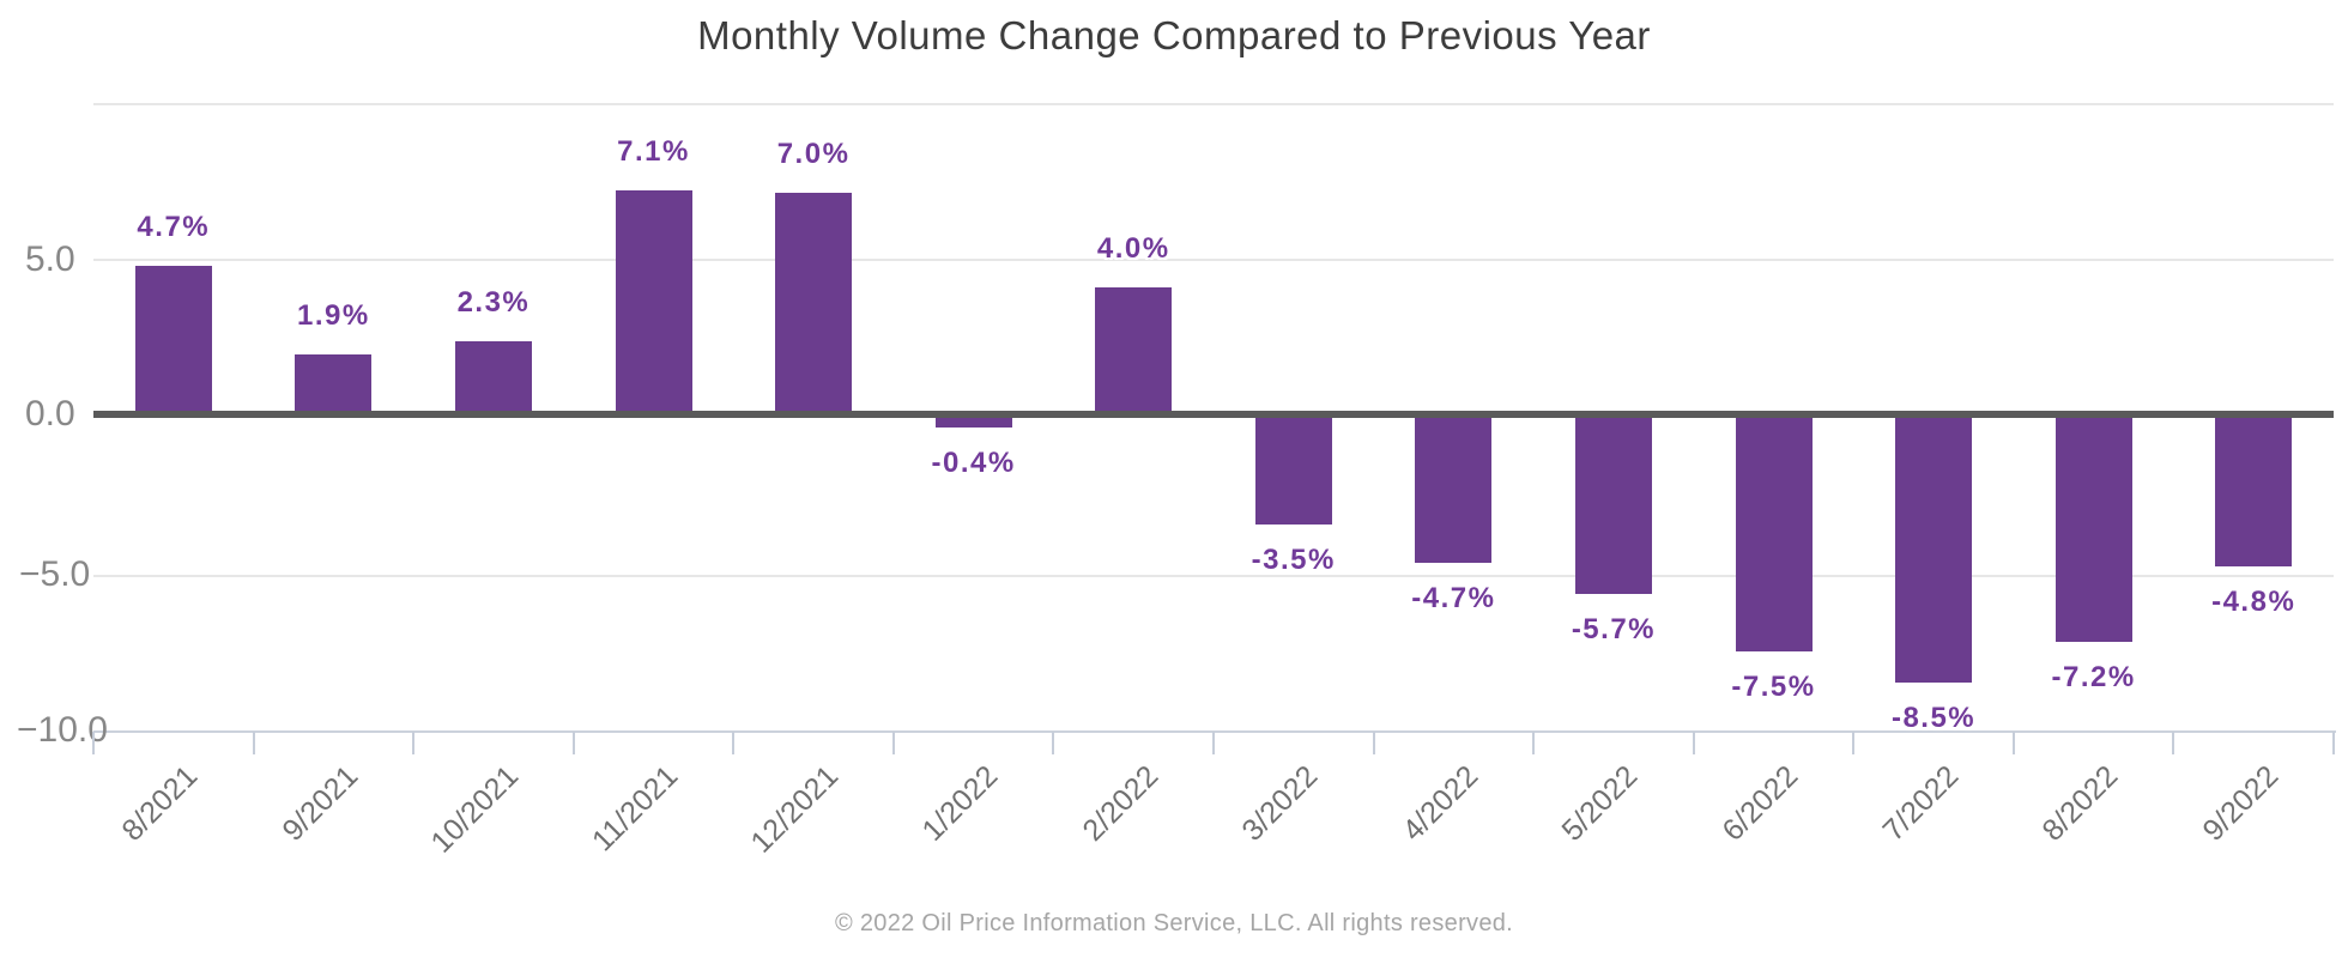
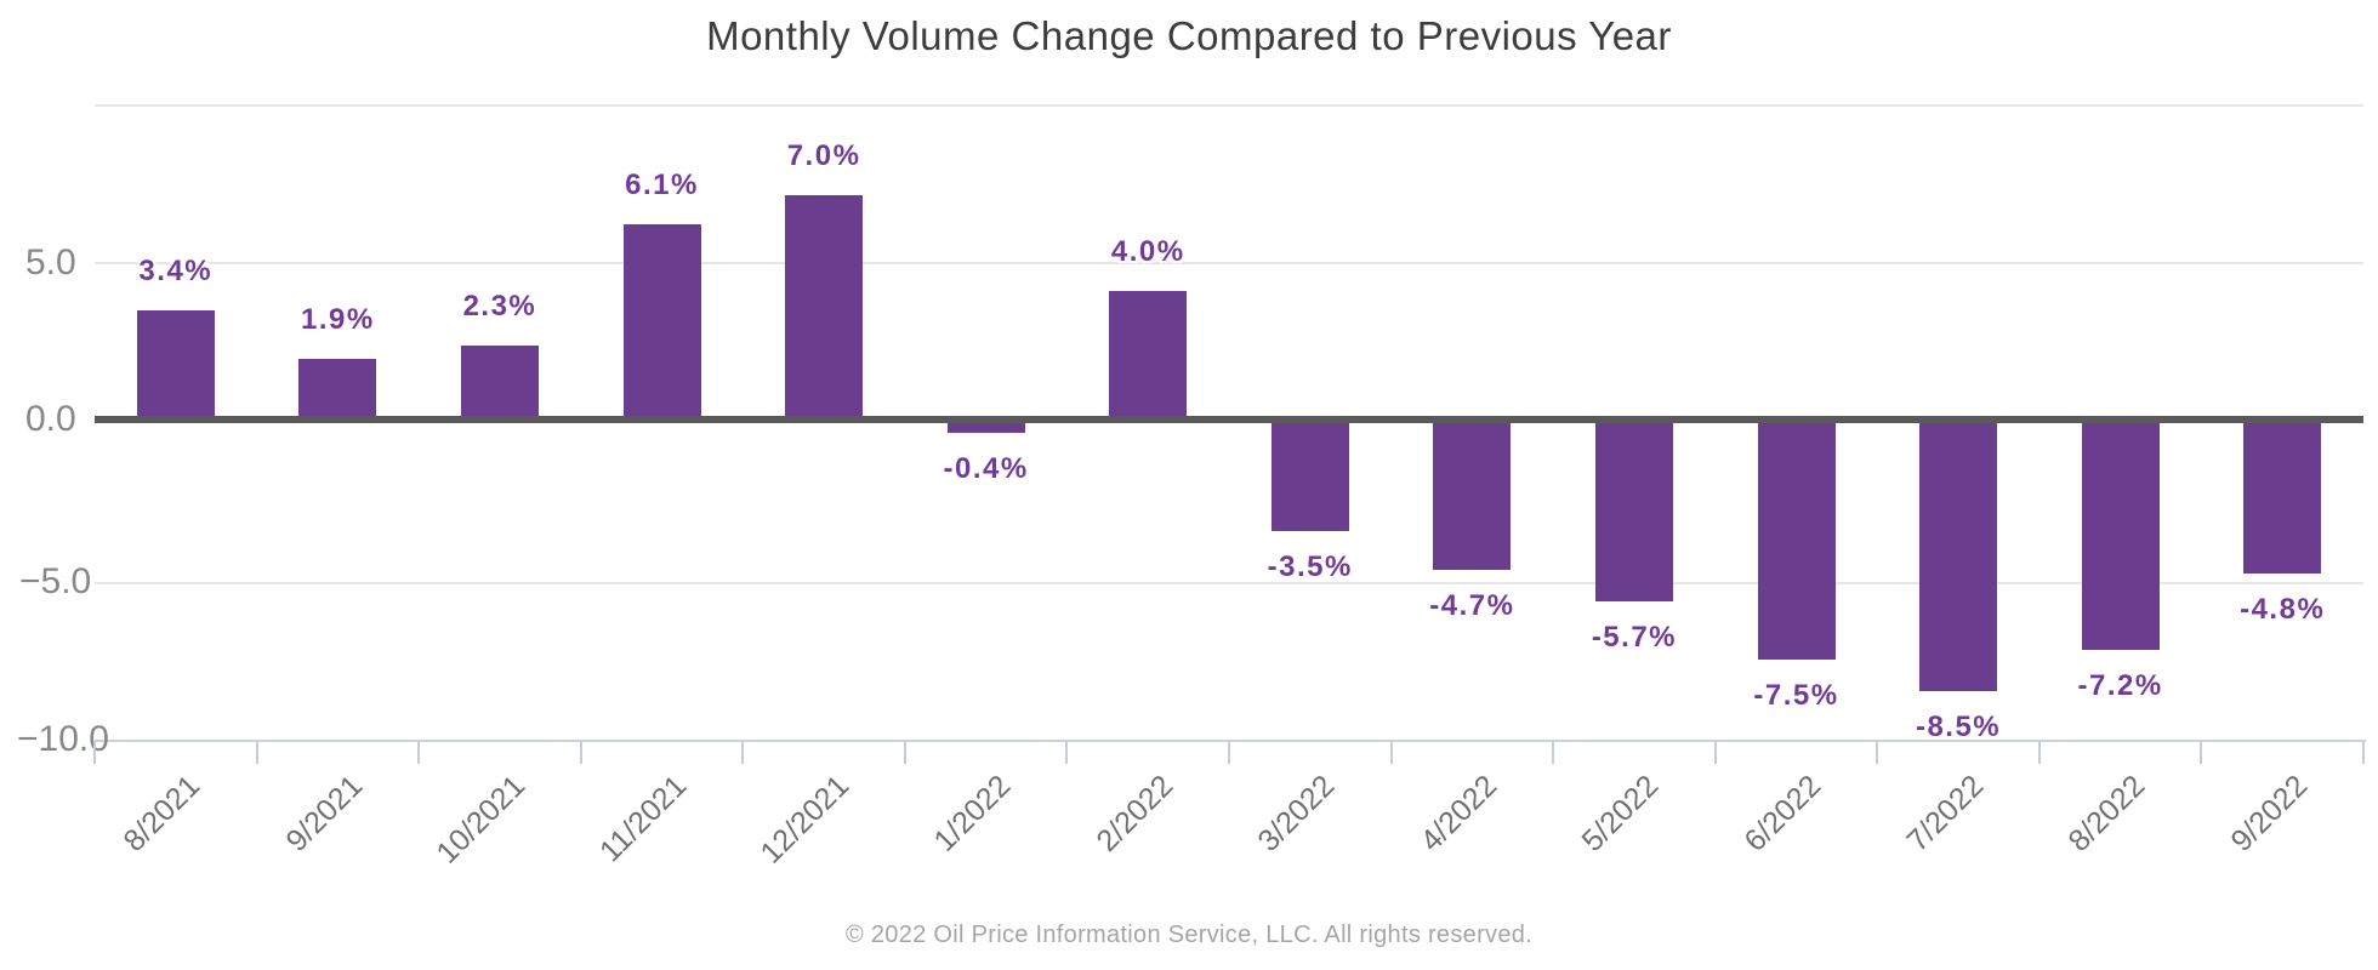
8/2021: 4.7% -> 3.4%
11/2021: 7.1% -> 6.1%
